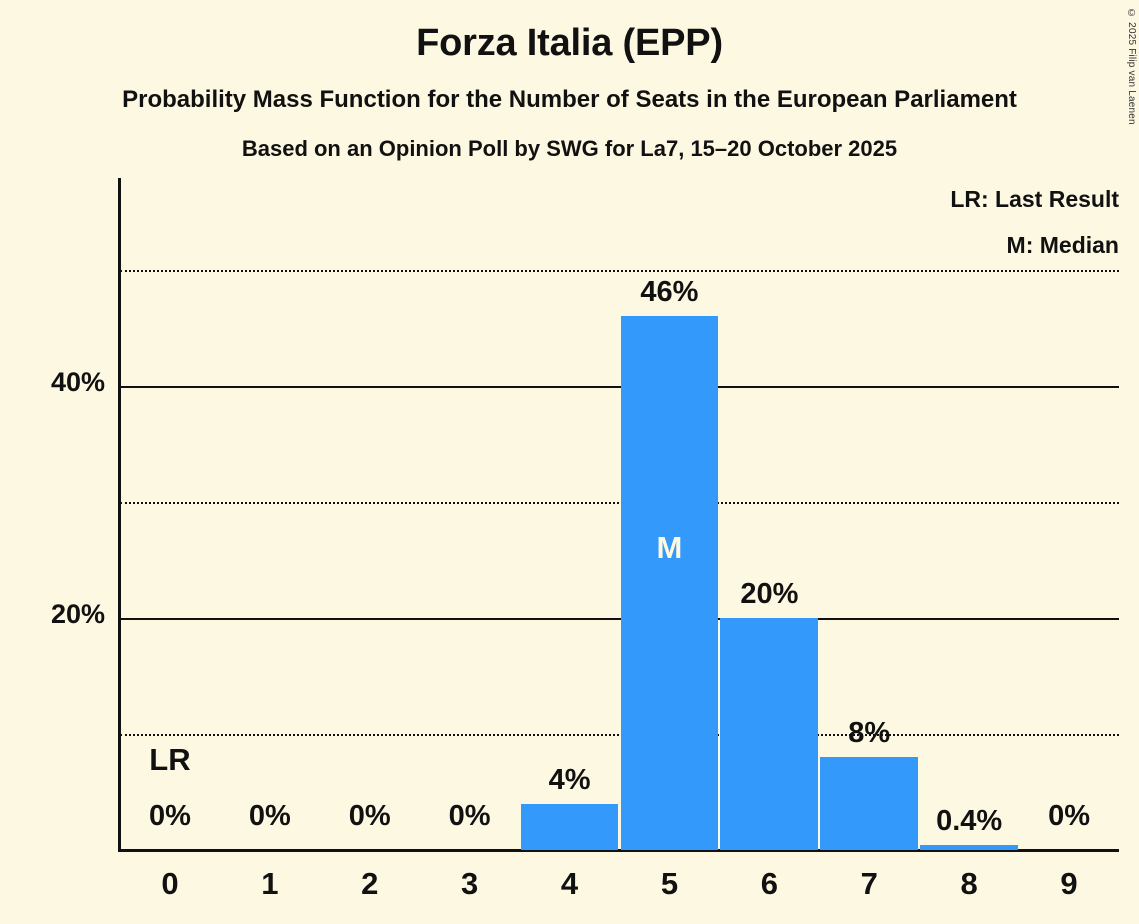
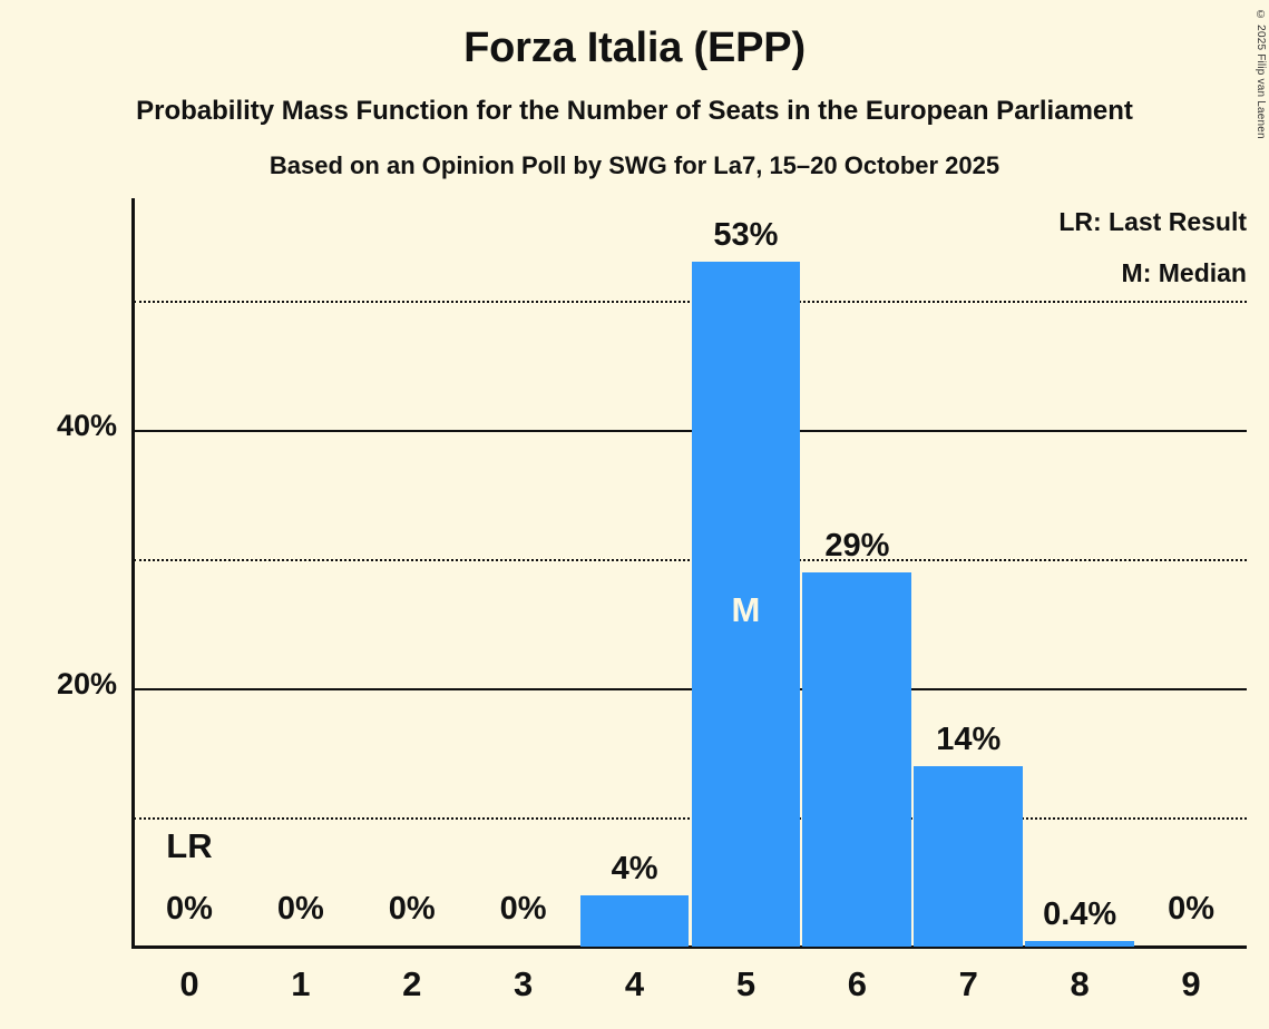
5: 46% -> 53%
6: 20% -> 29%
7: 8% -> 14%
